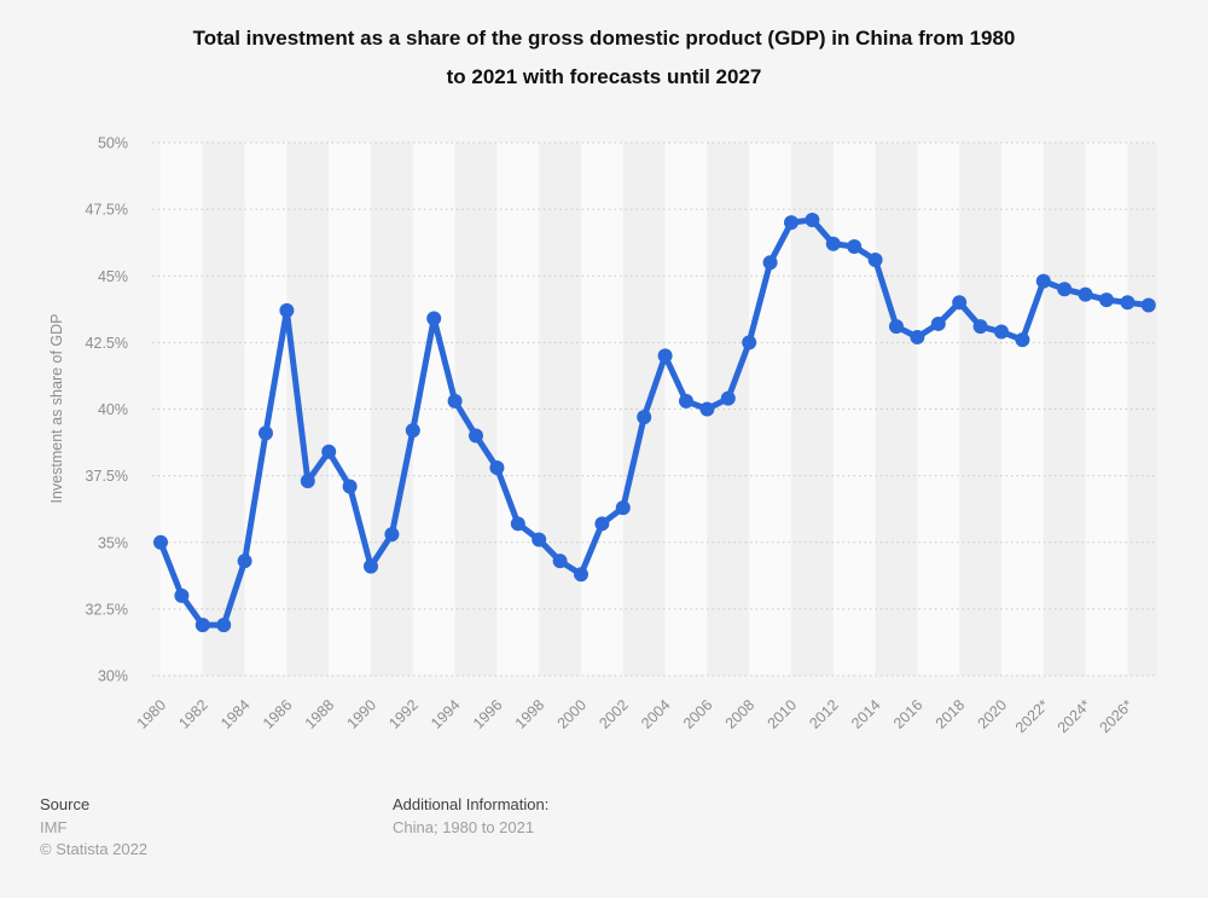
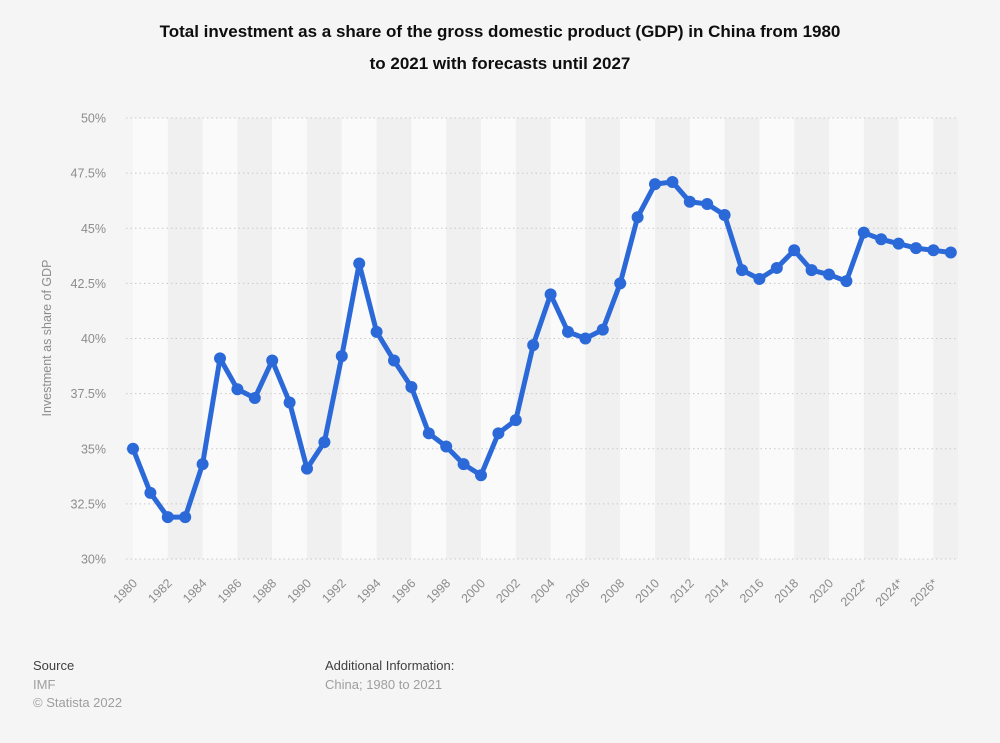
1986: 43.7% -> 37.7%
1988: 38.4% -> 39.0%
